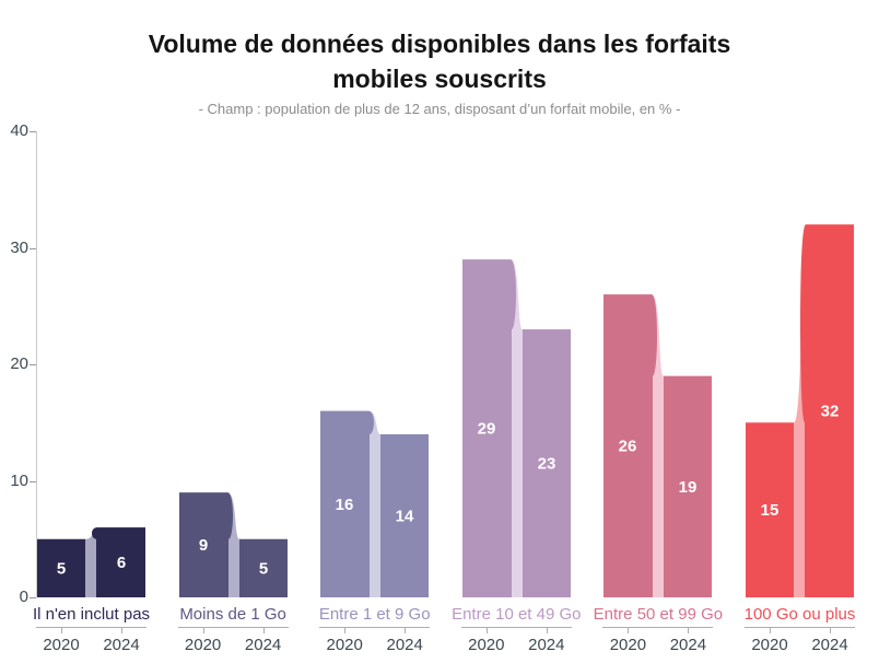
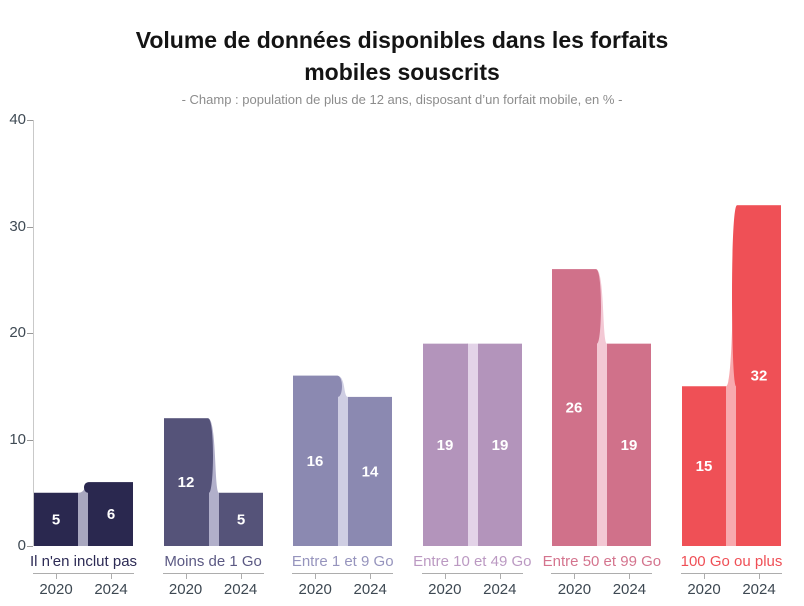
2020/Moins de 1 Go: 9 -> 12
2020/Entre 10 et 49 Go: 29 -> 19
2024/Entre 10 et 49 Go: 23 -> 19
